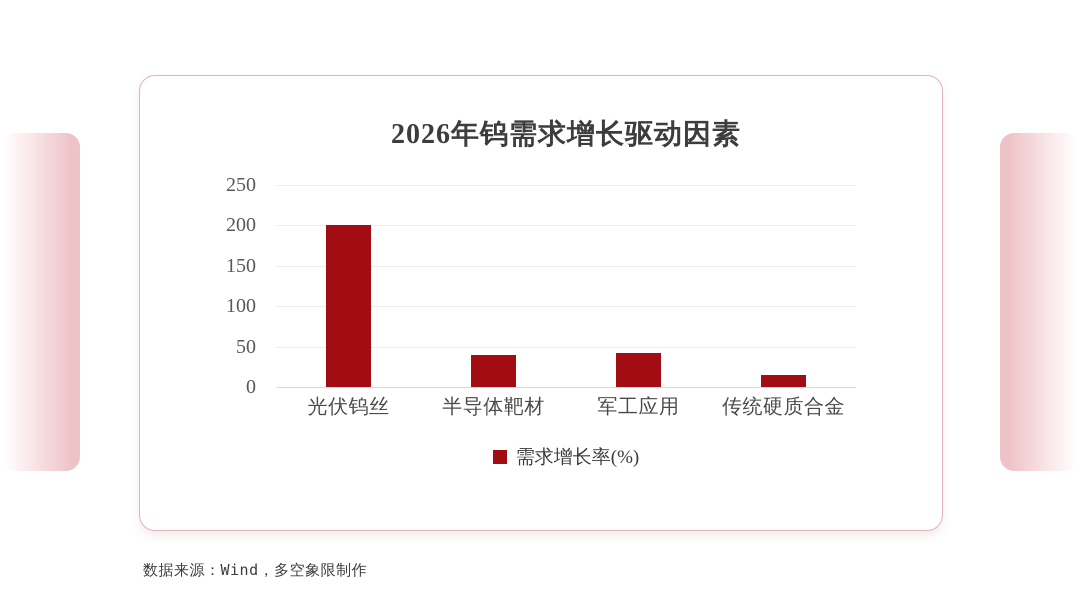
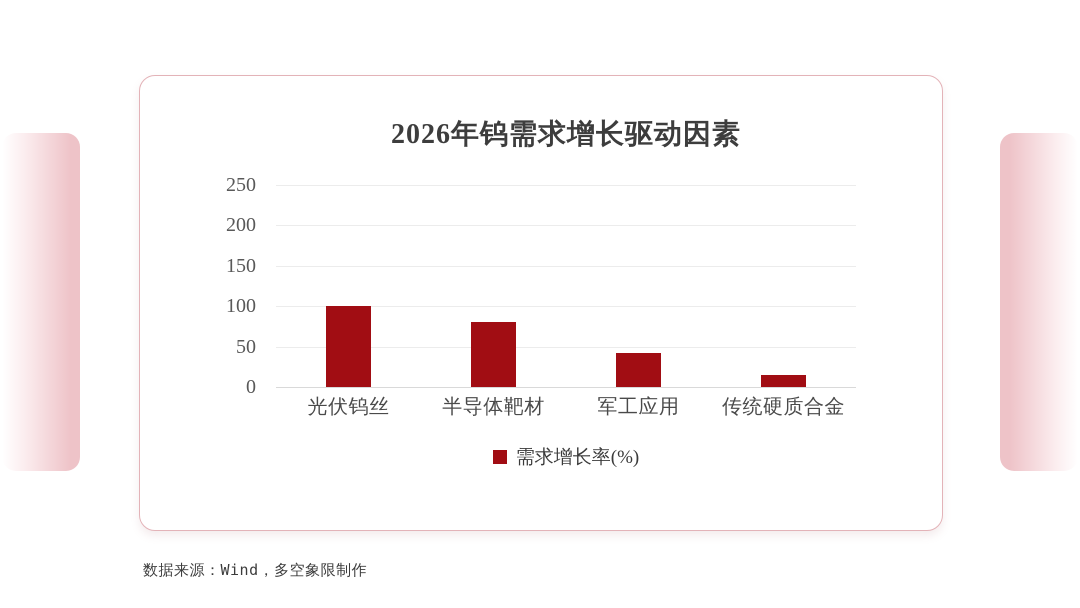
光伏钨丝: 200 -> 100
半导体靶材: 40 -> 80
